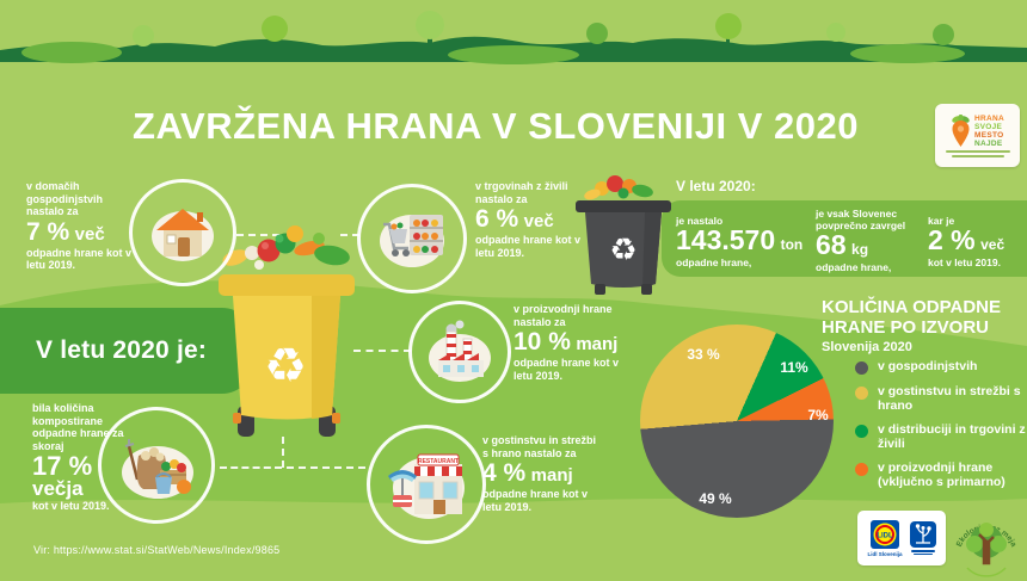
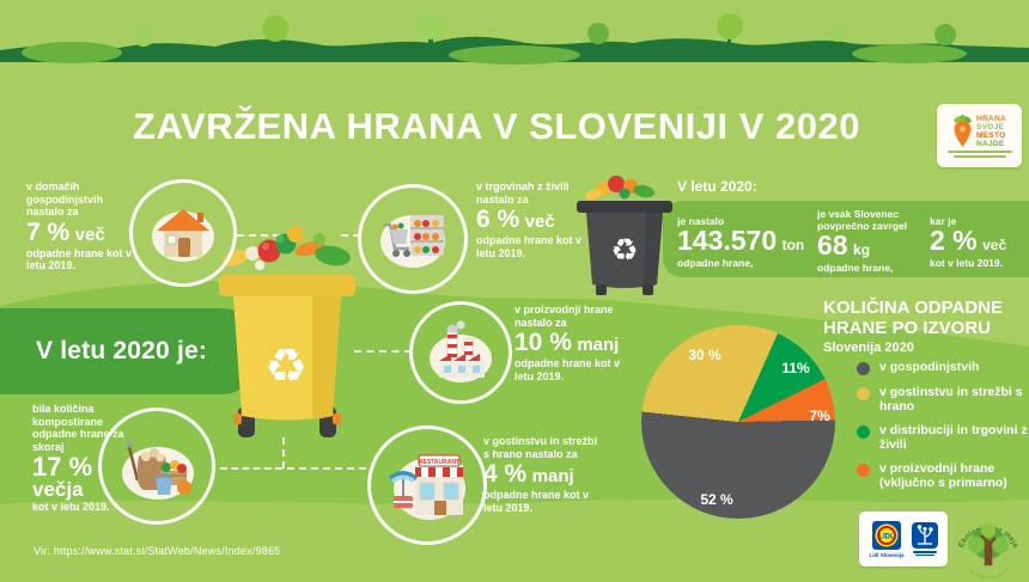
v gospodinjstvih: 49 -> 52
v gostinstvu in strežbi s hrano: 33 -> 30
